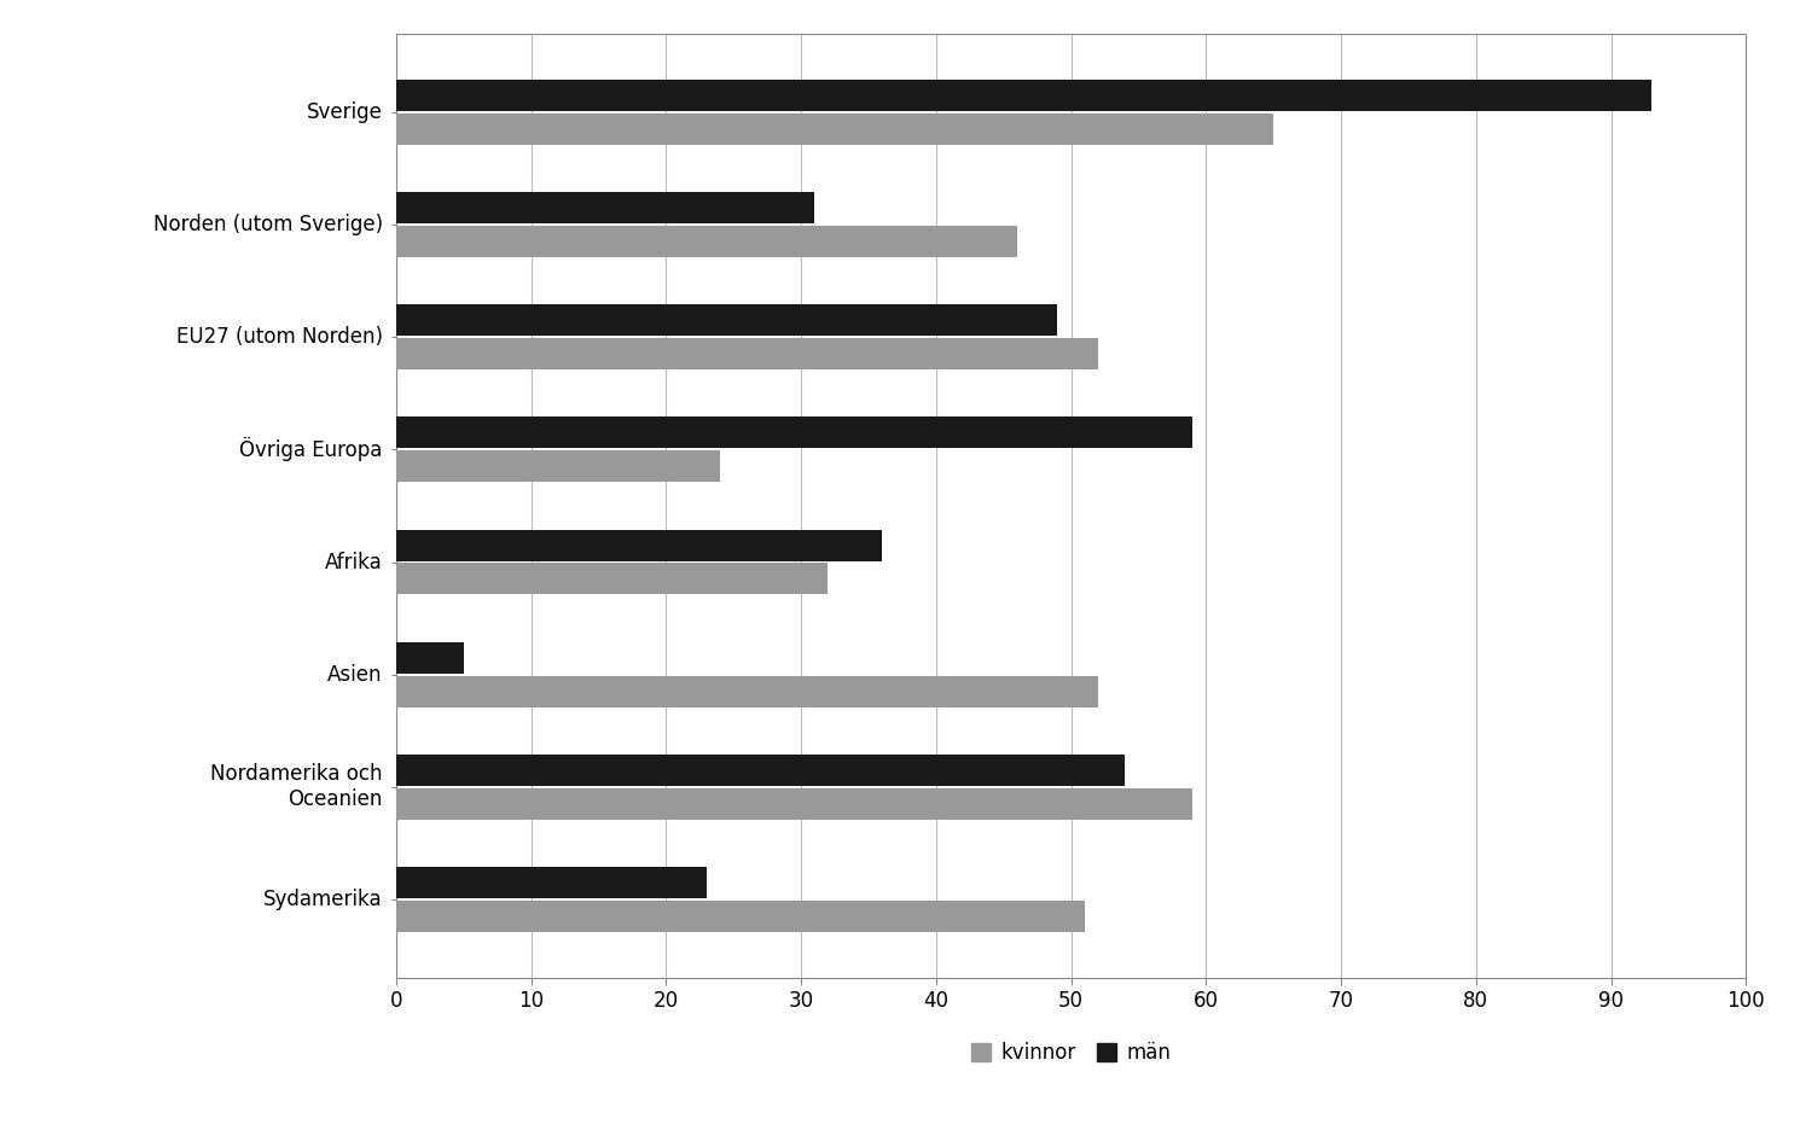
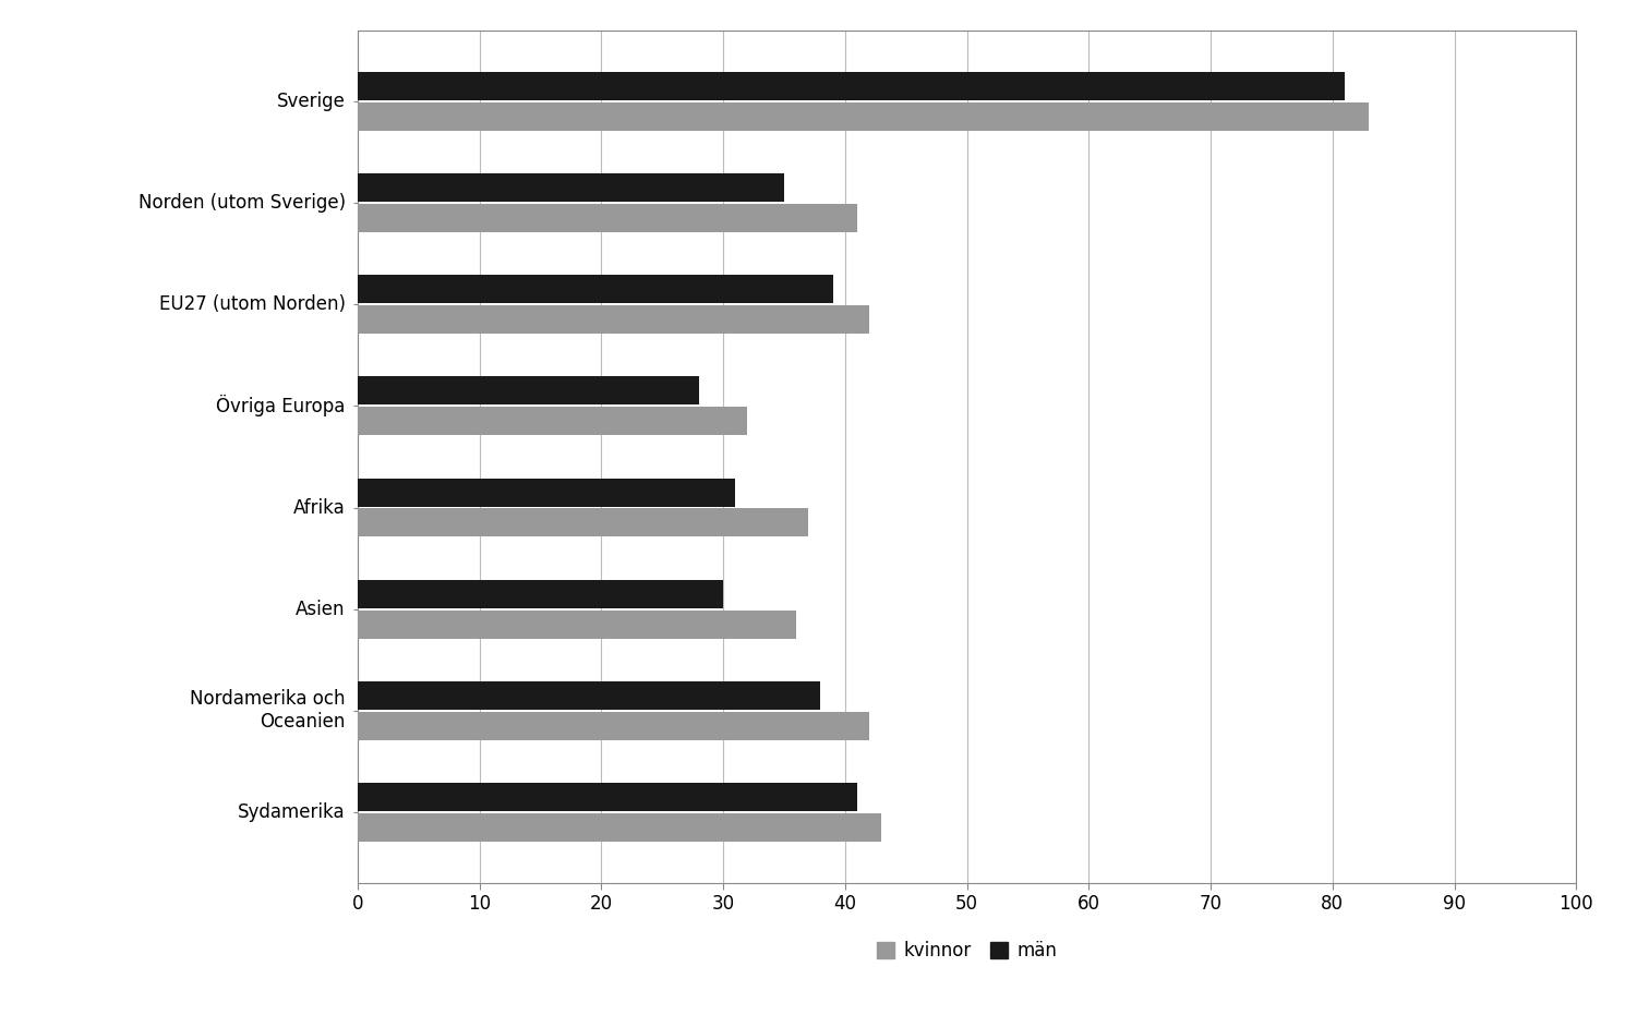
män/Sverige: 93 -> 81
kvinnor/Sverige: 65 -> 83
män/Norden (utom Sverige): 31 -> 35
kvinnor/Norden (utom Sverige): 46 -> 41
män/EU27 (utom Norden): 49 -> 39
kvinnor/EU27 (utom Norden): 52 -> 42
män/Övriga Europa: 59 -> 28
kvinnor/Övriga Europa: 24 -> 32
män/Afrika: 36 -> 31
kvinnor/Afrika: 32 -> 37
män/Asien: 5 -> 30
kvinnor/Asien: 52 -> 36
män/Nordamerika och Oceanien: 54 -> 38
kvinnor/Nordamerika och Oceanien: 59 -> 42
män/Sydamerika: 23 -> 41
kvinnor/Sydamerika: 51 -> 43
